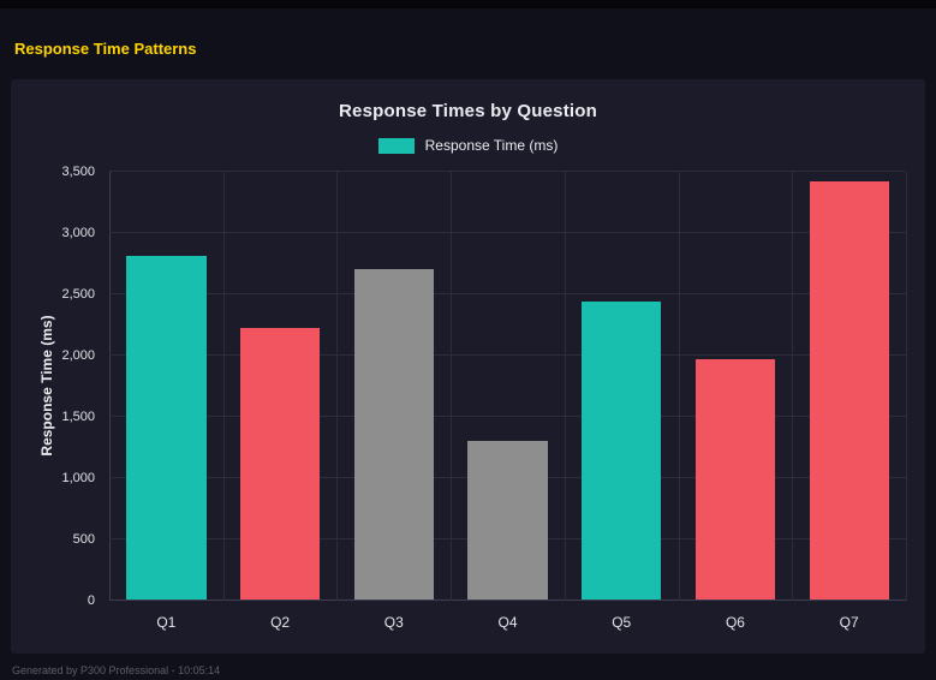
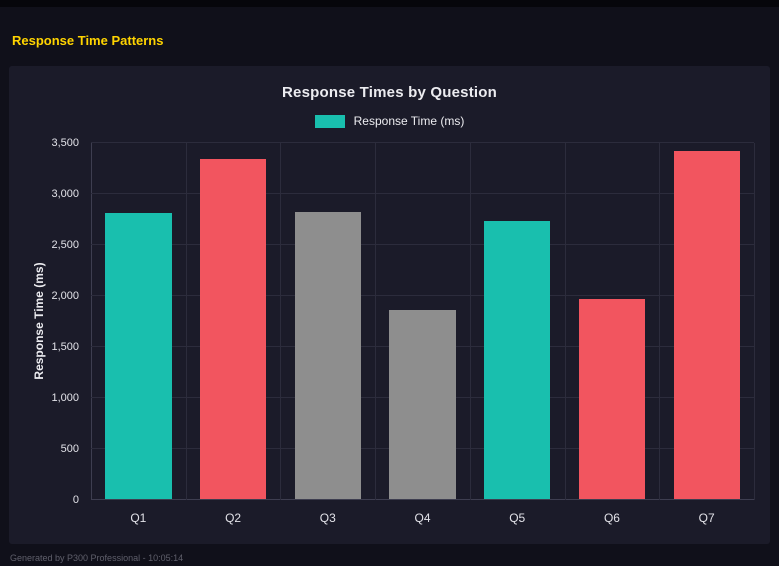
Q2: 2220 -> 3330
Q3: 2700 -> 2810
Q4: 1290 -> 1850
Q5: 2430 -> 2730
